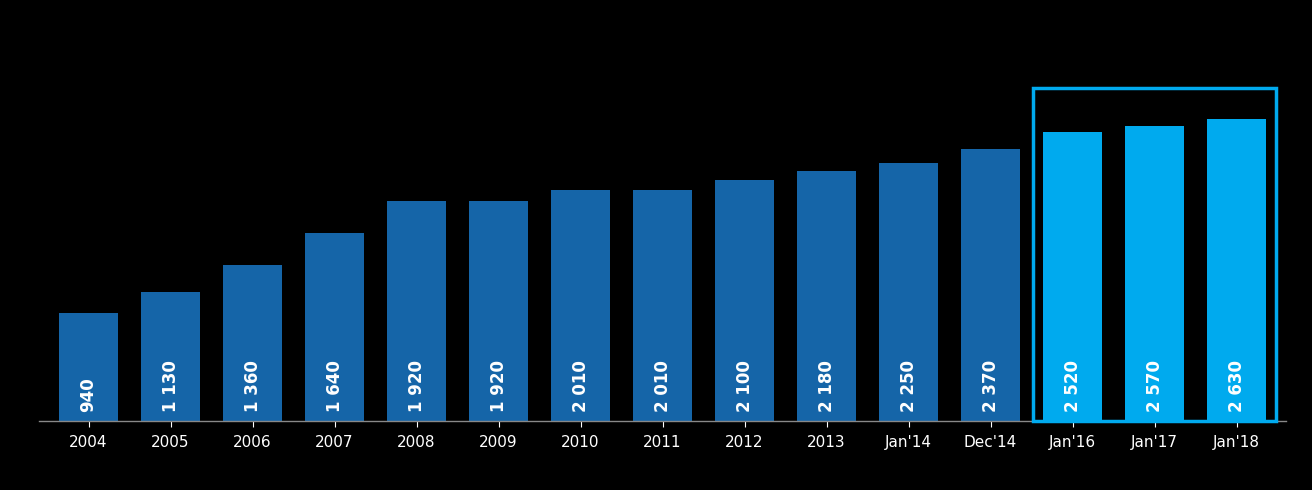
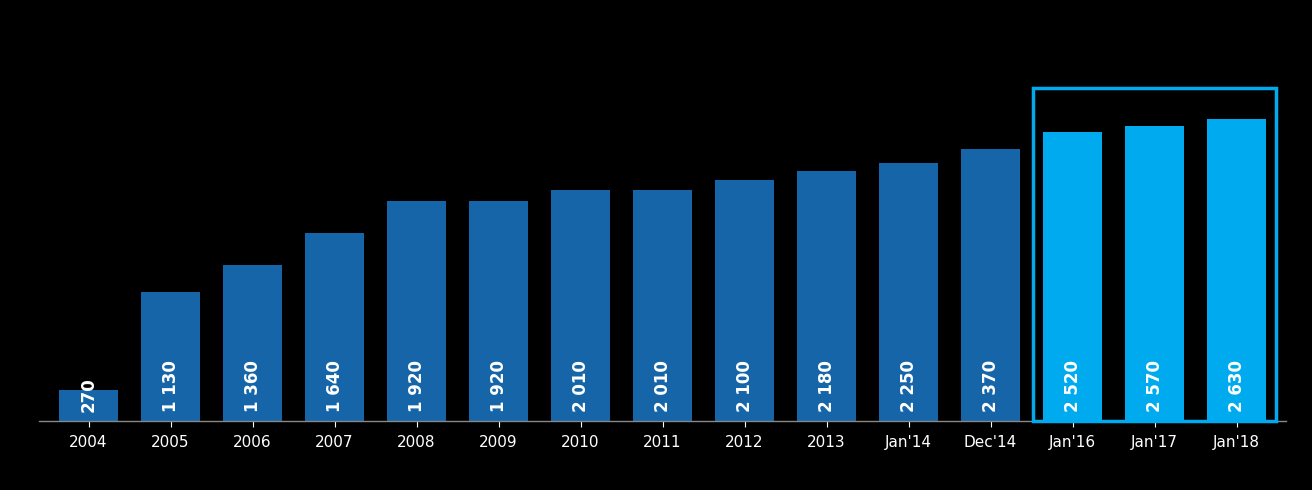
2004: 940 -> 270
